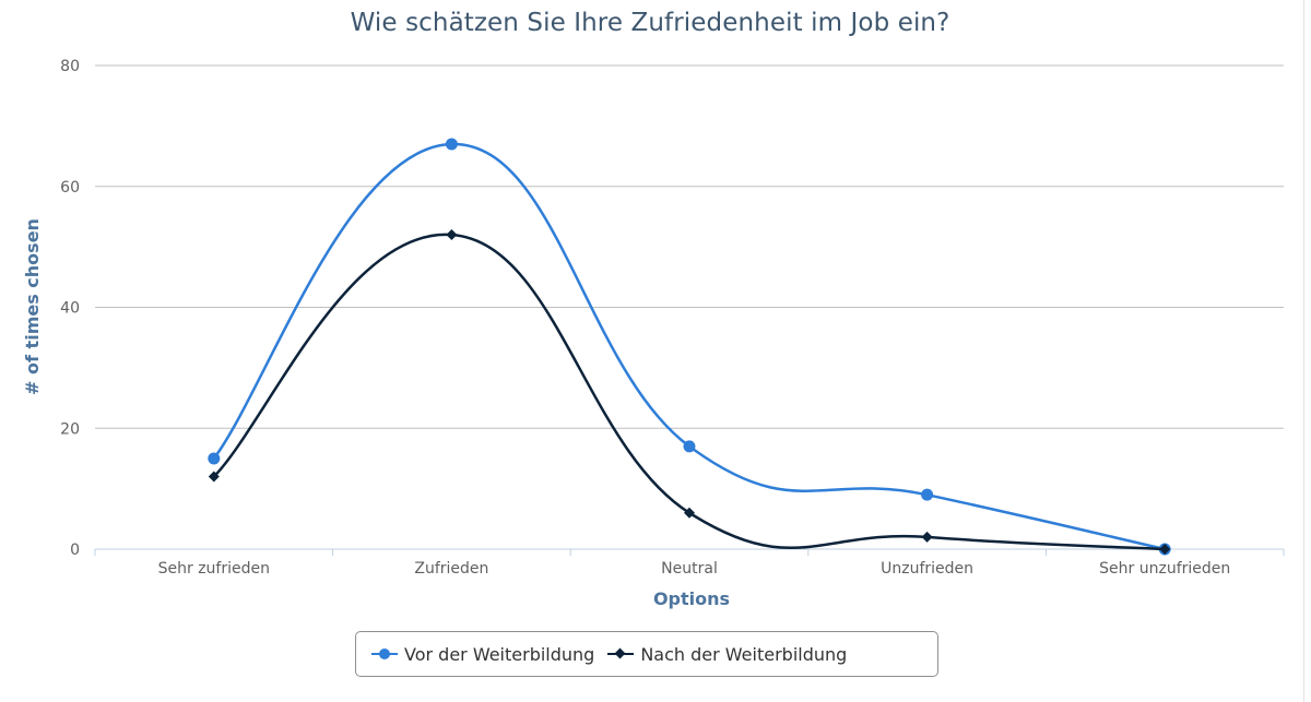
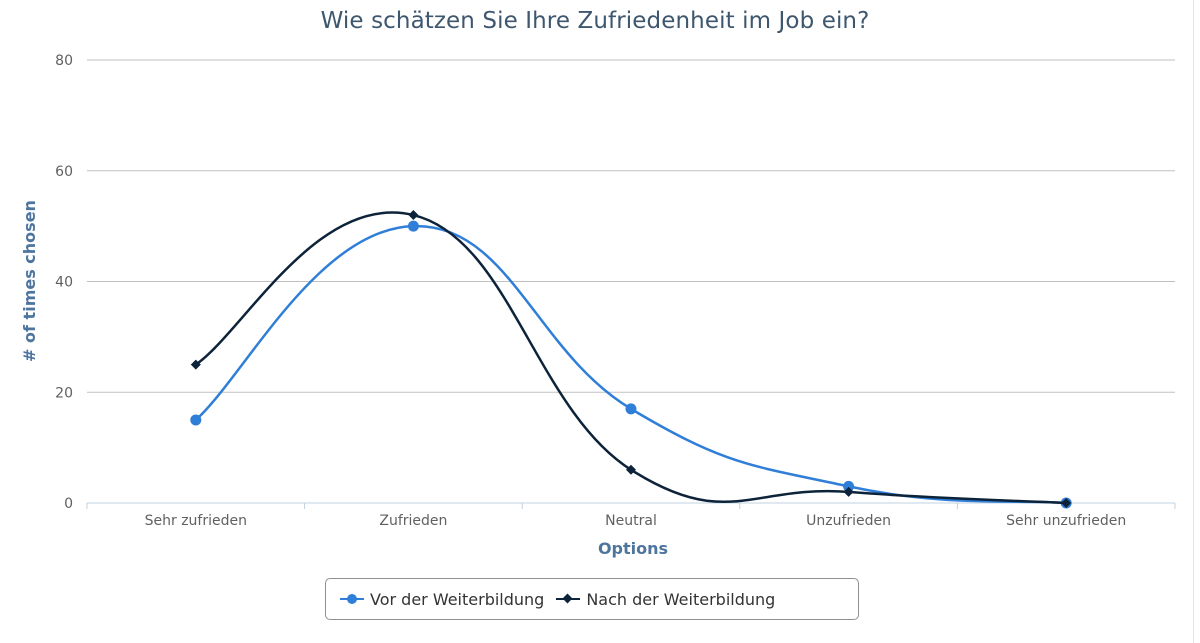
Nach der Weiterbildung/Sehr zufrieden: 12 -> 25
Vor der Weiterbildung/Zufrieden: 67 -> 50
Vor der Weiterbildung/Unzufrieden: 9 -> 3
